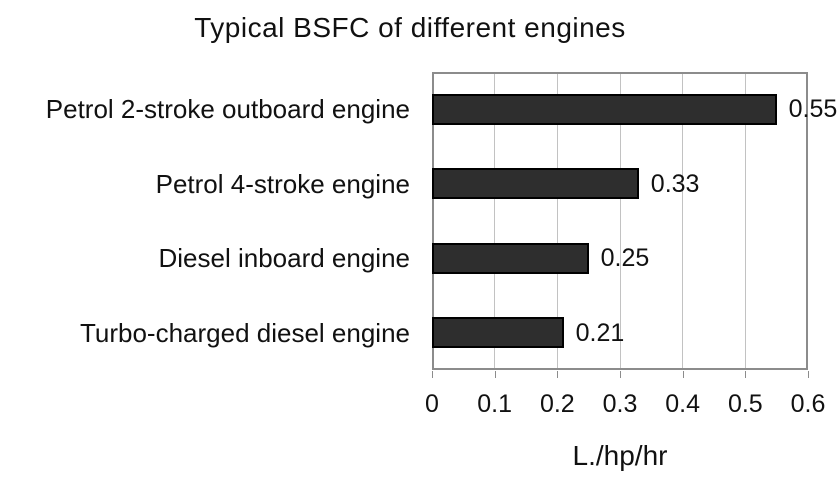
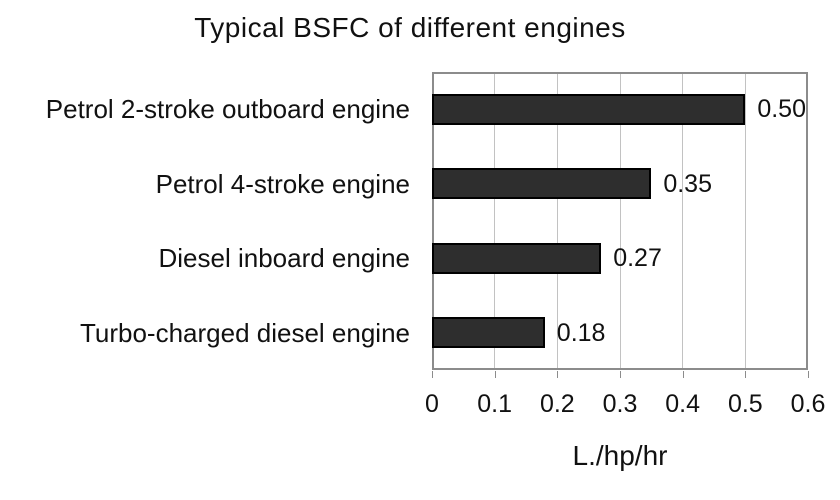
Petrol 2-stroke outboard engine: 0.55 -> 0.50
Petrol 4-stroke engine: 0.33 -> 0.35
Diesel inboard engine: 0.25 -> 0.27
Turbo-charged diesel engine: 0.21 -> 0.18
